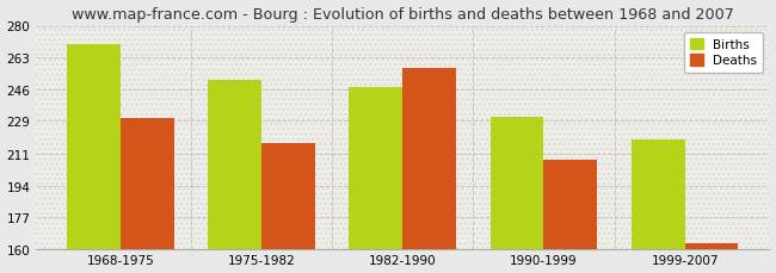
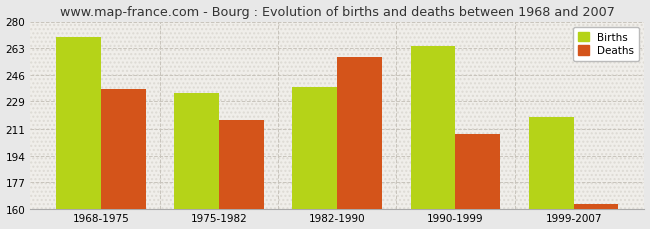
Deaths/1968-1975: 230 -> 237
Births/1975-1982: 251 -> 234
Births/1982-1990: 247 -> 238
Births/1990-1999: 231 -> 264
